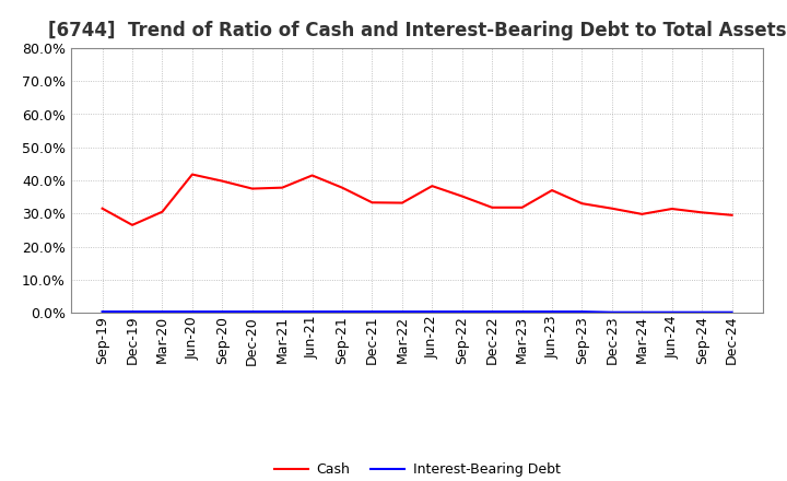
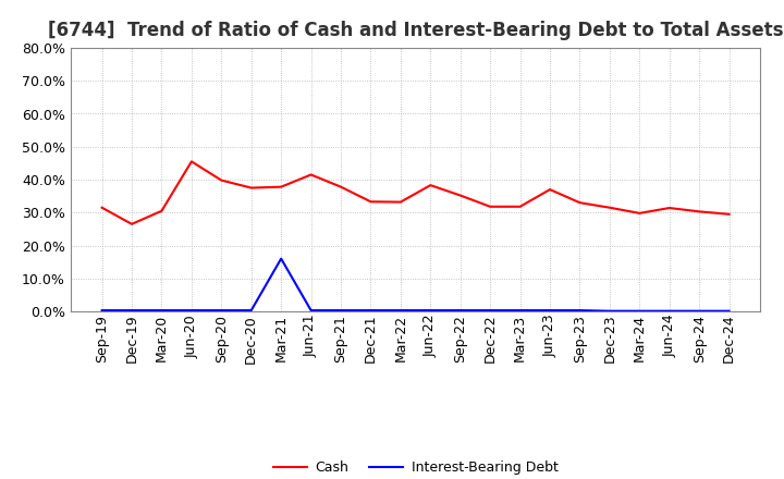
Cash/Jun-20: 41.8% -> 45.5%
Interest-Bearing Debt/Mar-21: 0.3% -> 16.0%
